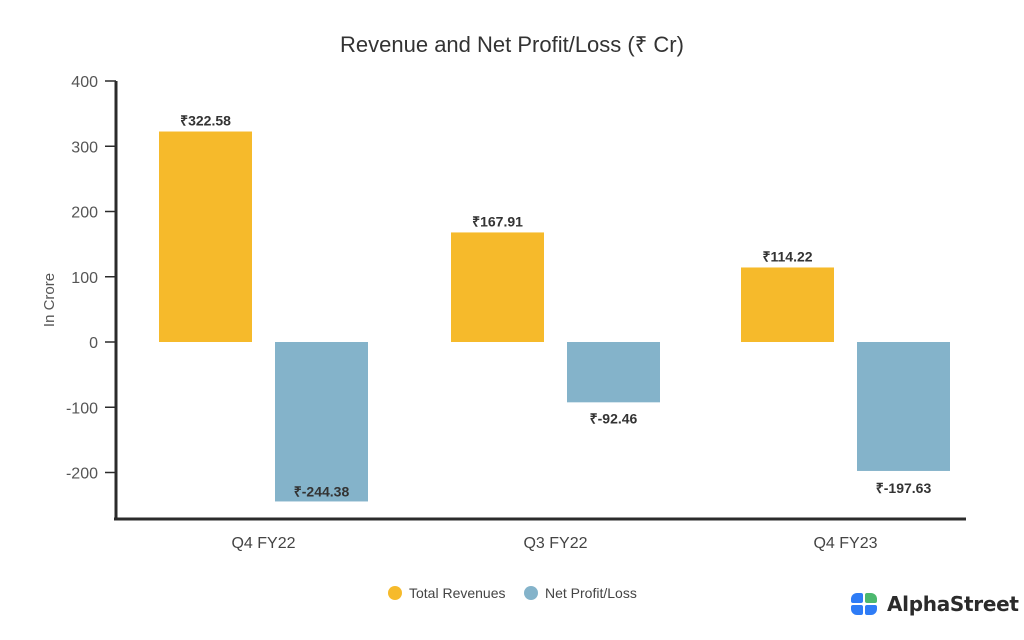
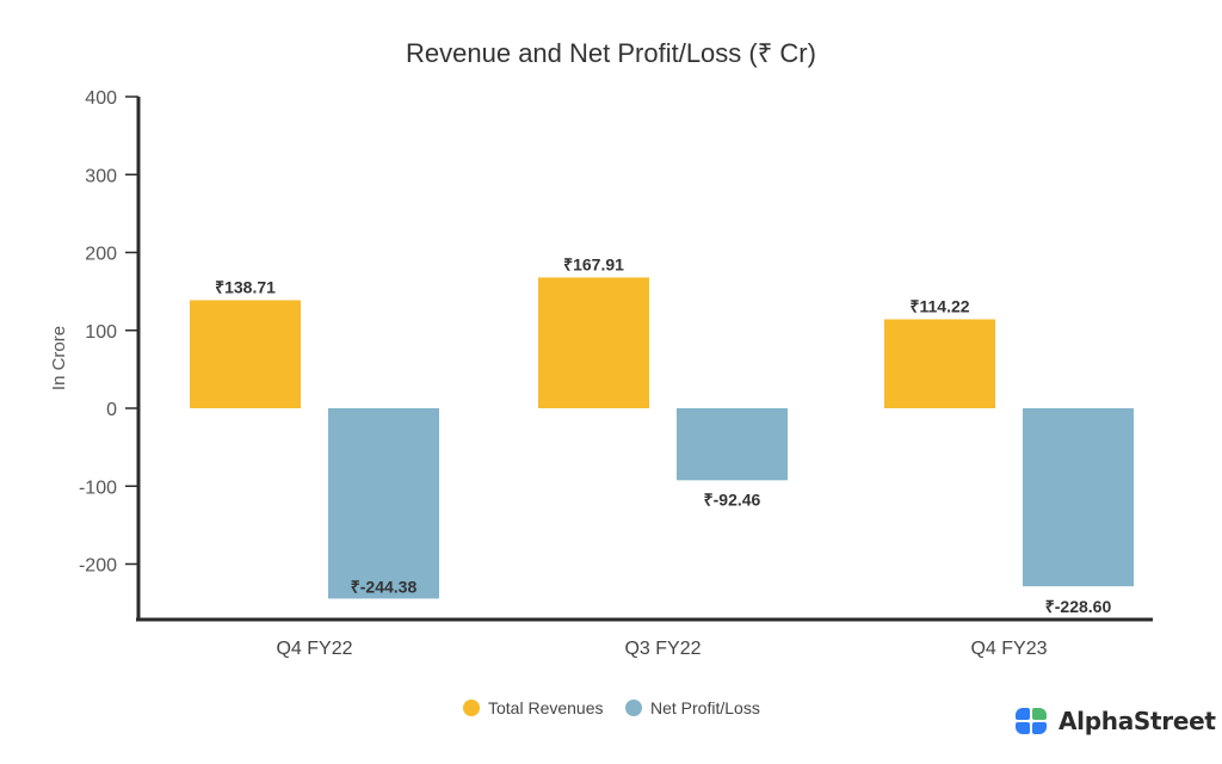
Total Revenues/Q4 FY22: 322.58 -> 138.71
Net Profit/Loss/Q4 FY23: -197.63 -> -228.60
